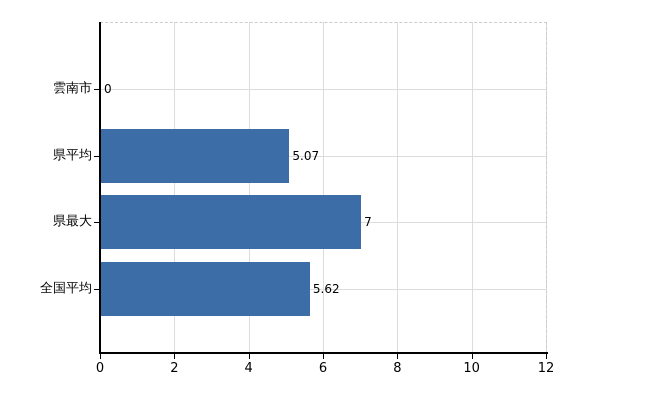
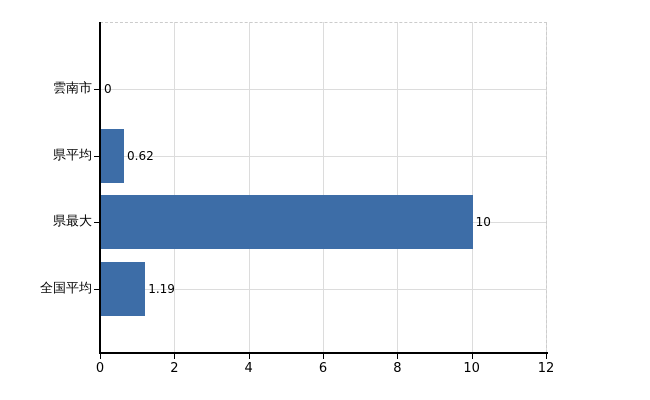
県平均: 5.07 -> 0.62
県最大: 7 -> 10
全国平均: 5.62 -> 1.19
